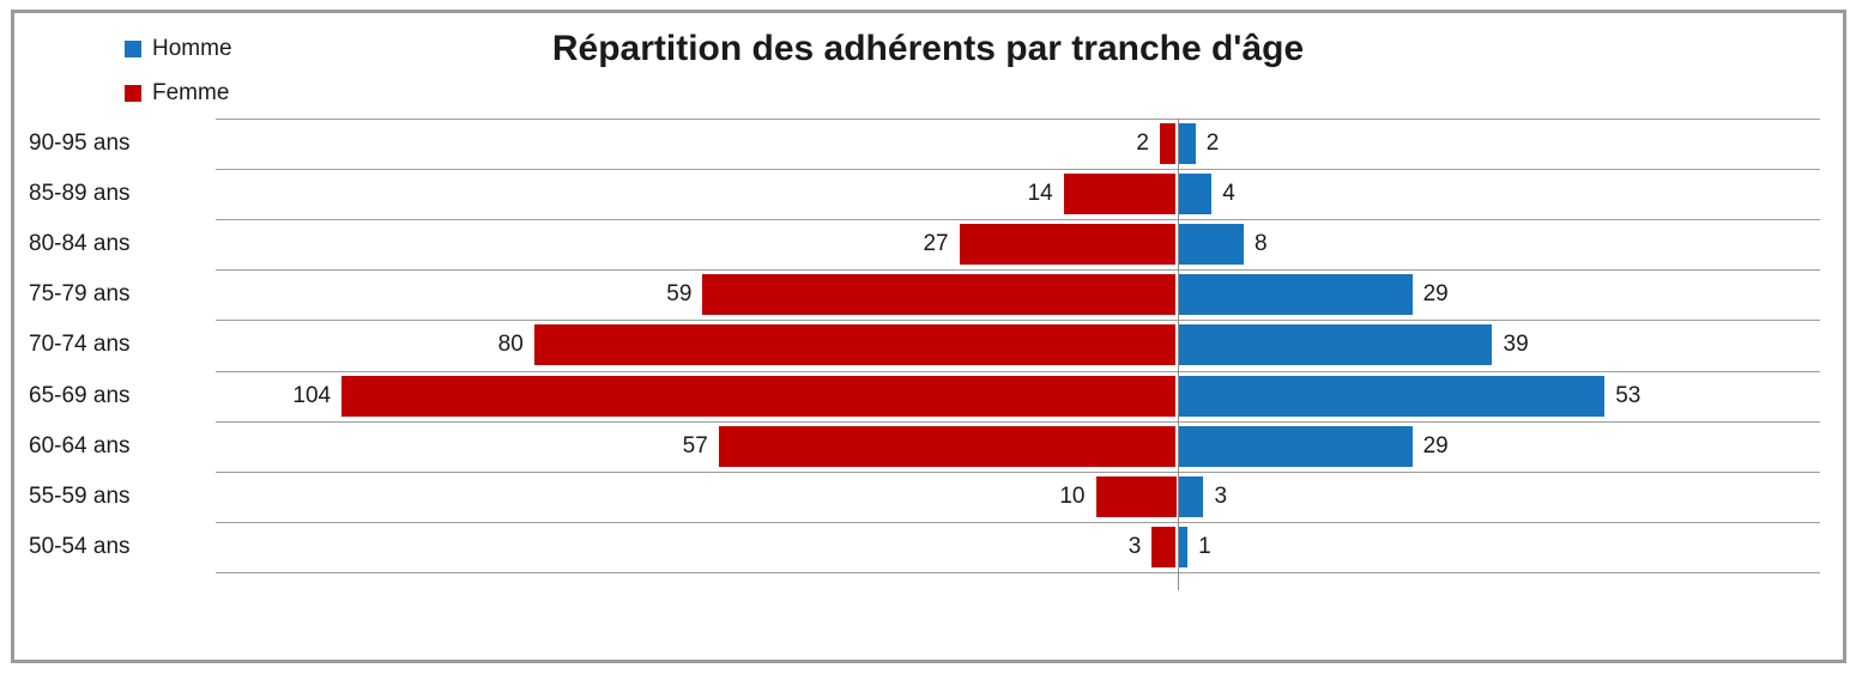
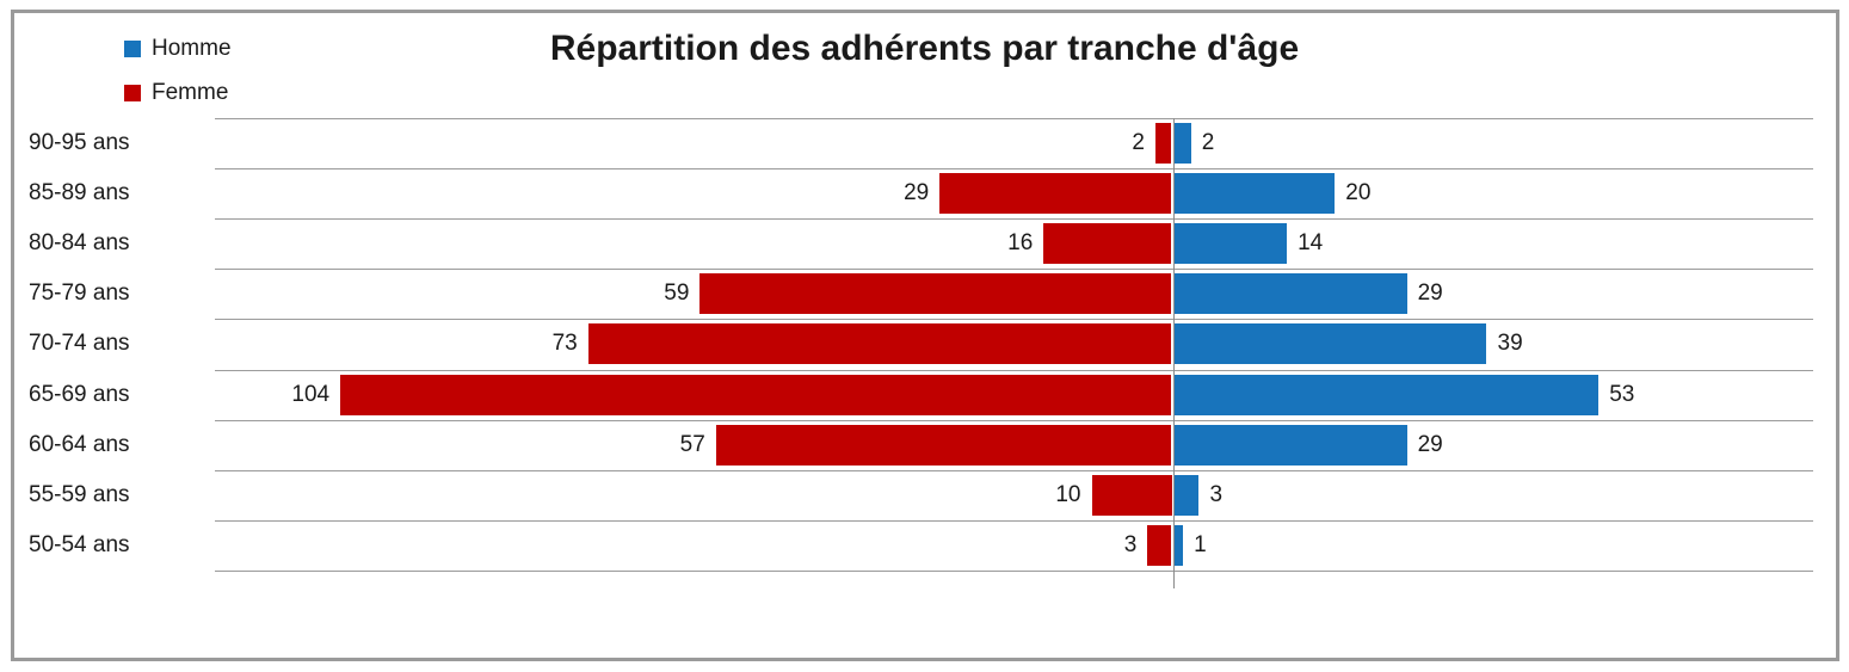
Homme/85-89 ans: 4 -> 20
Femme/85-89 ans: 14 -> 29
Homme/80-84 ans: 8 -> 14
Femme/80-84 ans: 27 -> 16
Femme/70-74 ans: 80 -> 73
